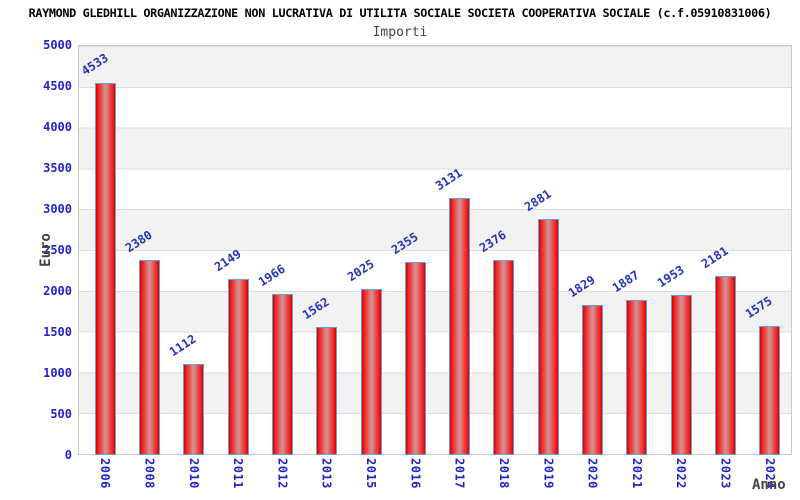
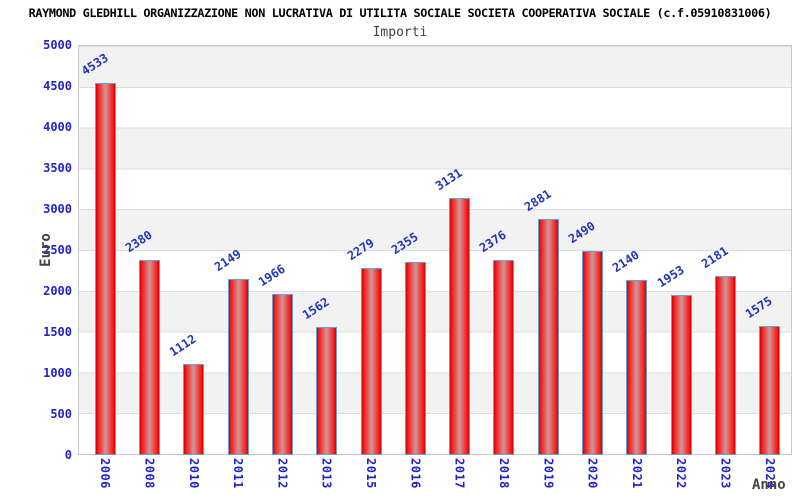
2015: 2025 -> 2279
2020: 1829 -> 2490
2021: 1887 -> 2140
